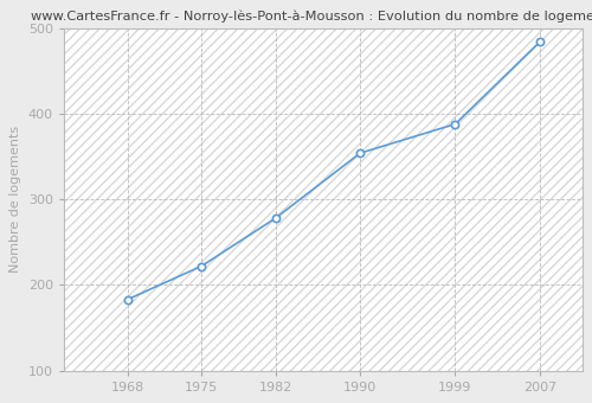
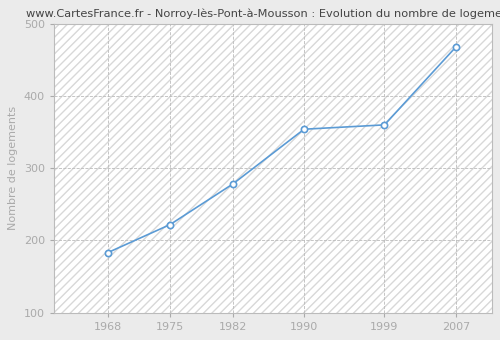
1999: 388 -> 360
2007: 484 -> 468
